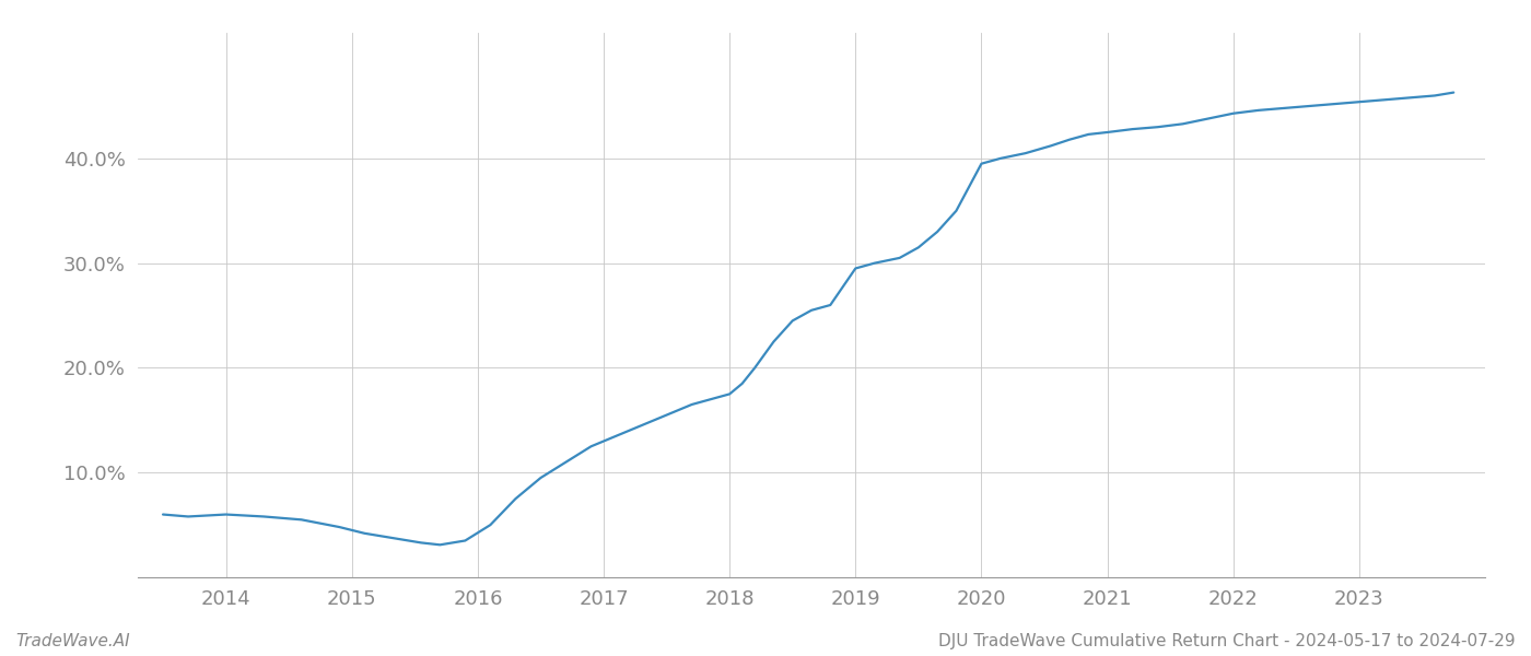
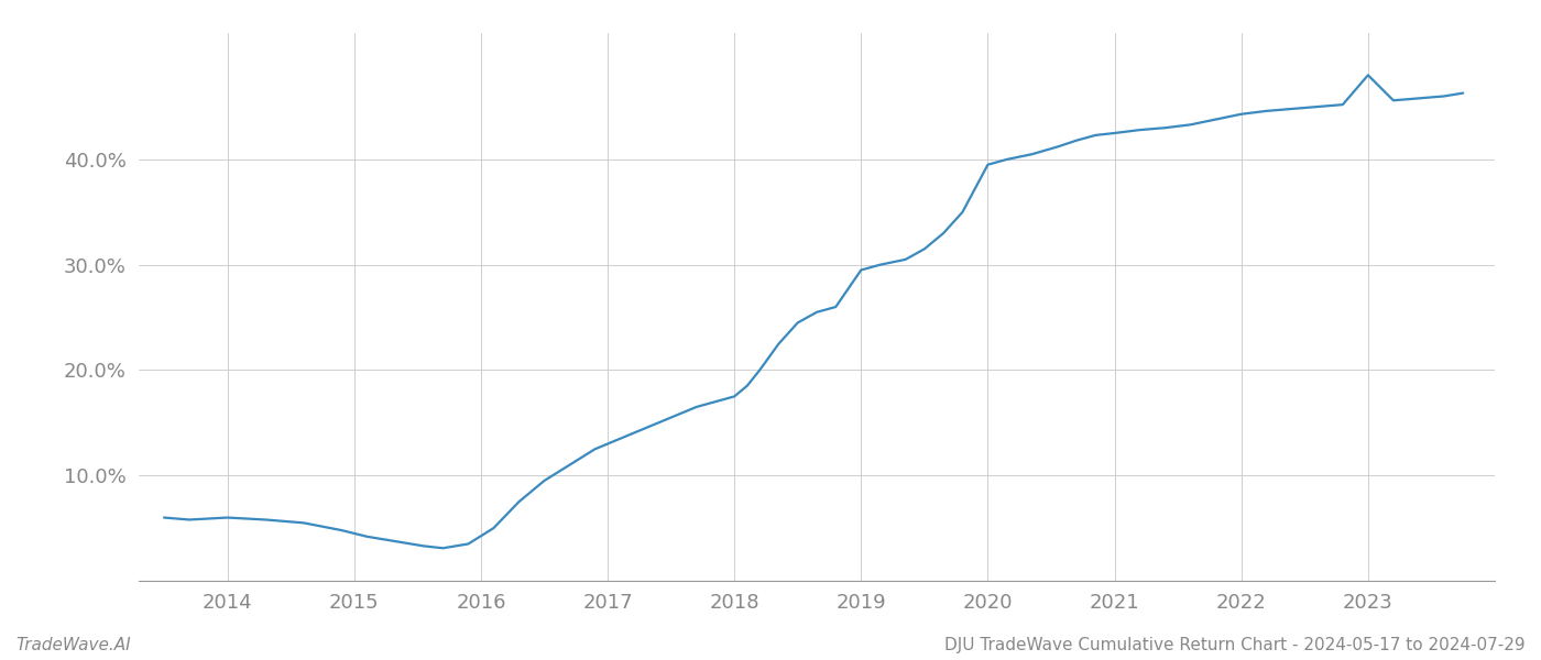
2023: 45.4% -> 48.0%
